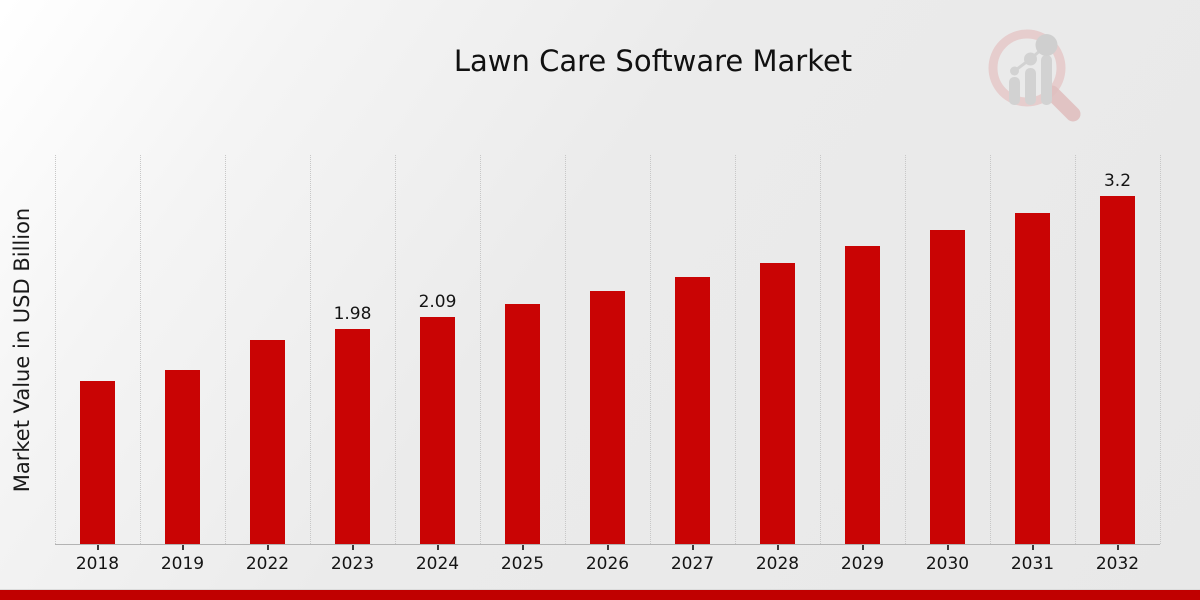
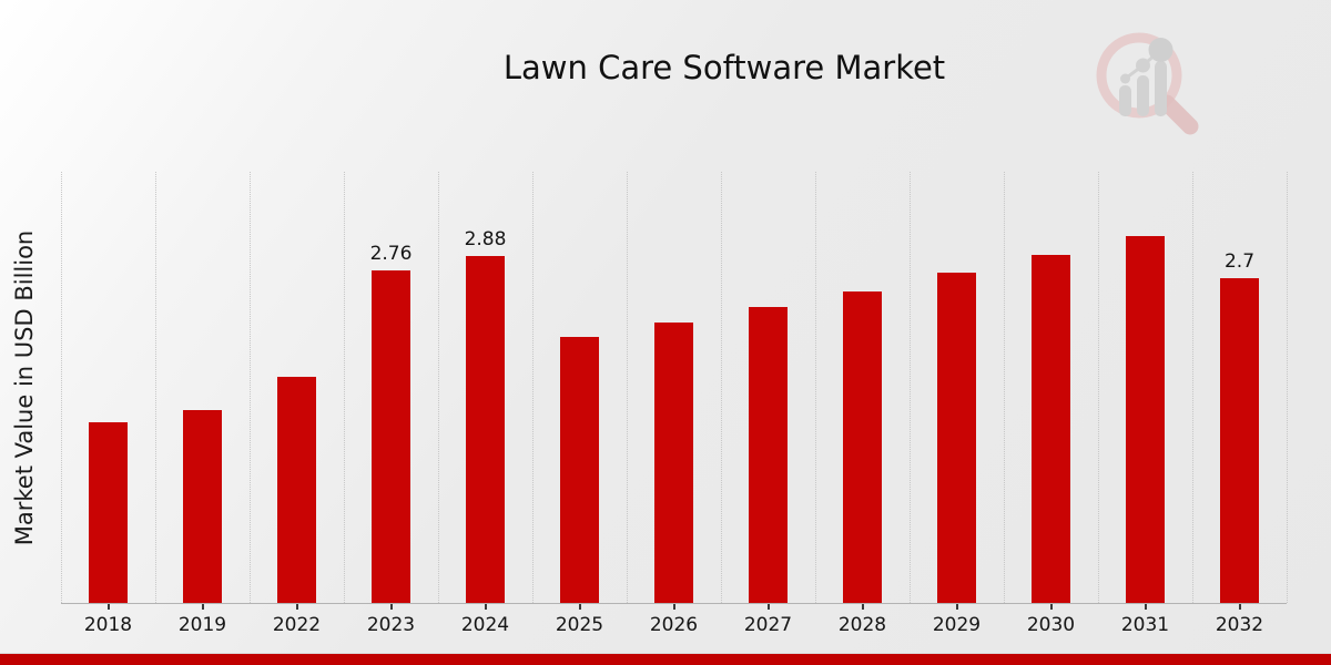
2023: 1.98 -> 2.76
2024: 2.09 -> 2.88
2032: 3.2 -> 2.7
